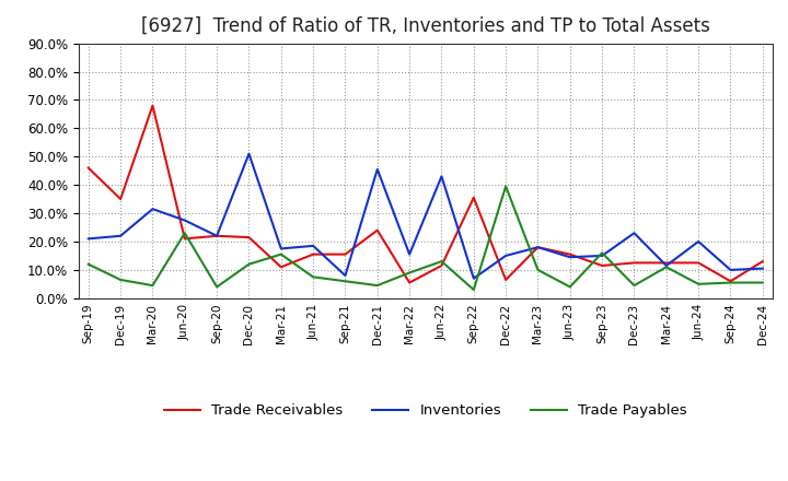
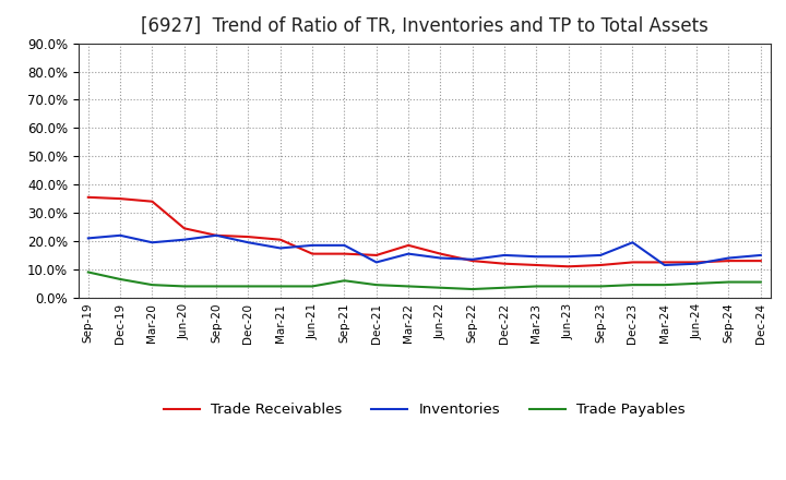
Trade Receivables/Sep-19: 46.0% -> 35.5%
Trade Payables/Sep-19: 12.0% -> 9.0%
Trade Receivables/Mar-20: 68.0% -> 34.0%
Inventories/Mar-20: 31.5% -> 19.5%
Trade Receivables/Jun-20: 21.0% -> 24.5%
Inventories/Jun-20: 27.5% -> 20.5%
Trade Payables/Jun-20: 23.0% -> 4.0%
Inventories/Dec-20: 51.0% -> 19.5%
Trade Payables/Dec-20: 12.0% -> 4.0%
Trade Receivables/Mar-21: 11.0% -> 20.5%
Trade Payables/Mar-21: 15.5% -> 4.0%
Trade Payables/Jun-21: 7.5% -> 4.0%
Inventories/Sep-21: 8.0% -> 18.5%
Trade Receivables/Dec-21: 24.0% -> 15.0%
Inventories/Dec-21: 45.5% -> 12.5%
Trade Receivables/Mar-22: 5.5% -> 18.5%
Trade Payables/Mar-22: 9.0% -> 4.0%
Trade Receivables/Jun-22: 11.5% -> 15.5%
Inventories/Jun-22: 43.0% -> 14.0%
Trade Payables/Jun-22: 13.0% -> 3.5%
Trade Receivables/Sep-22: 35.5% -> 13.0%
Inventories/Sep-22: 7.0% -> 13.5%
Trade Receivables/Dec-22: 6.5% -> 12.0%
Trade Payables/Dec-22: 39.5% -> 3.5%
Trade Receivables/Mar-23: 18.0% -> 11.5%
Inventories/Mar-23: 18.0% -> 14.5%
Trade Payables/Mar-23: 10.0% -> 4.0%
Trade Receivables/Jun-23: 15.5% -> 11.0%
Trade Payables/Sep-23: 16.0% -> 4.0%
Inventories/Dec-23: 23.0% -> 19.5%
Trade Payables/Mar-24: 11.0% -> 4.5%
Inventories/Jun-24: 20.0% -> 12.0%
Trade Receivables/Sep-24: 6.0% -> 13.0%
Inventories/Sep-24: 10.0% -> 14.0%
Inventories/Dec-24: 10.5% -> 15.0%
